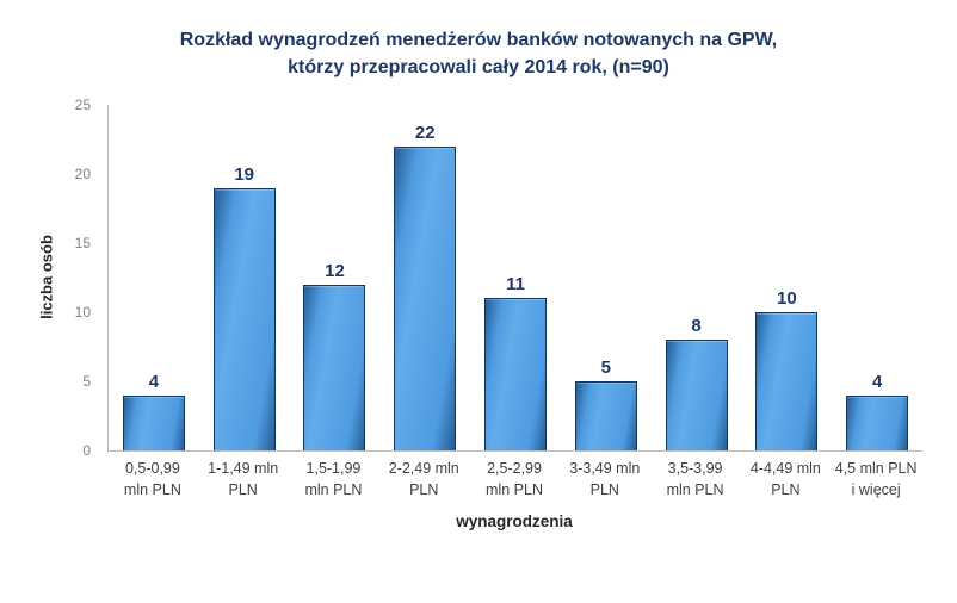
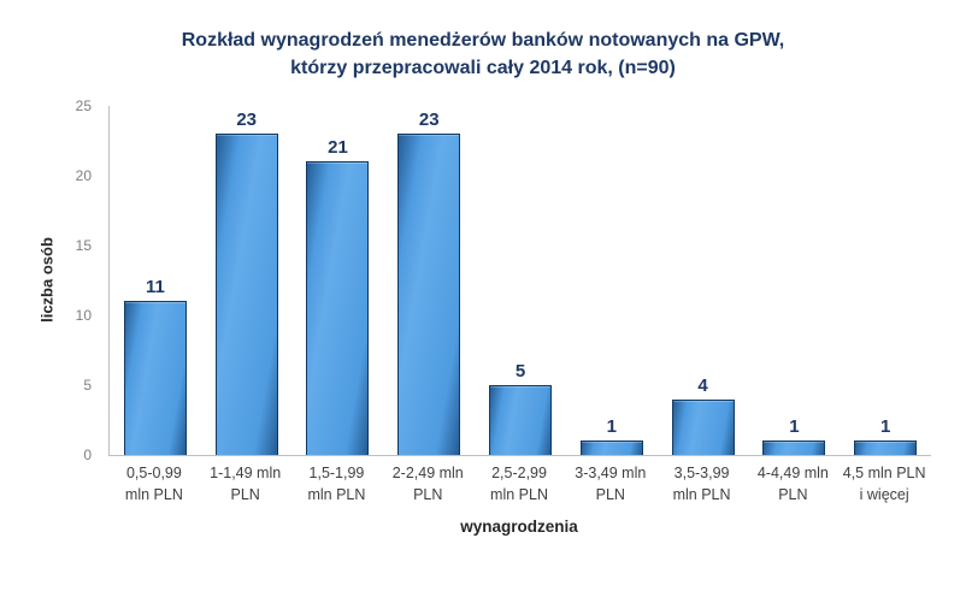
0,5-0,99 mln PLN: 4 -> 11
1-1,49 mln PLN: 19 -> 23
1,5-1,99 mln PLN: 12 -> 21
2-2,49 mln PLN: 22 -> 23
2,5-2,99 mln PLN: 11 -> 5
3-3,49 mln PLN: 5 -> 1
3,5-3,99 mln PLN: 8 -> 4
4-4,49 mln PLN: 10 -> 1
4,5 mln PLN i więcej: 4 -> 1
